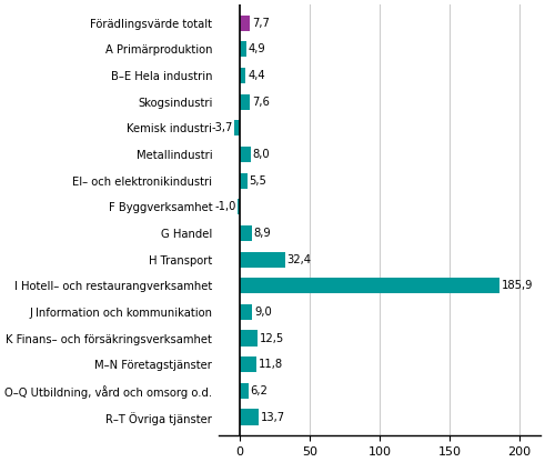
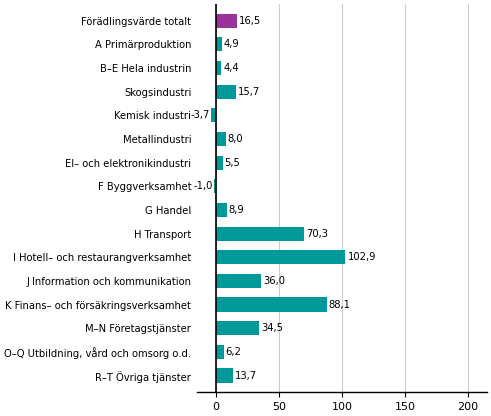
Förädlingsvärde totalt: 7,7 -> 16,5
Skogsindustri: 7,6 -> 15,7
H Transport: 32,4 -> 70,3
I Hotell– och restaurangverksamhet: 185,9 -> 102,9
J Information och kommunikation: 9,0 -> 36,0
K Finans– och försäkringsverksamhet: 12,5 -> 88,1
M–N Företagstjänster: 11,8 -> 34,5
